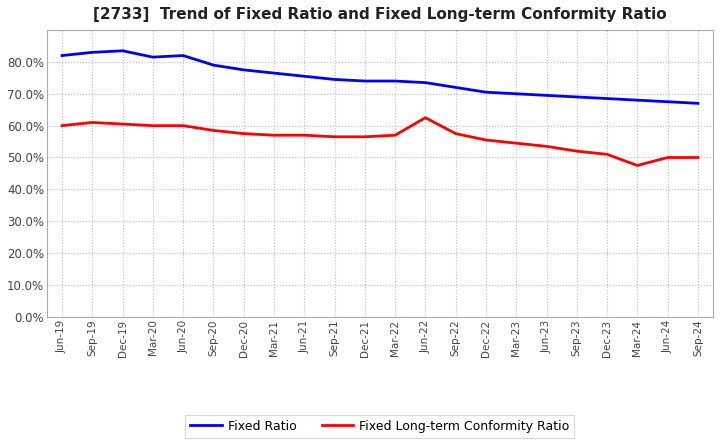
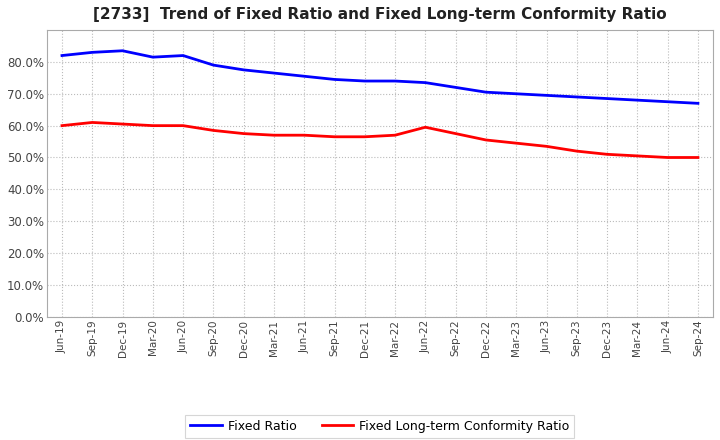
Fixed Long-term Conformity Ratio/Jun-22: 62.5% -> 59.5%
Fixed Long-term Conformity Ratio/Mar-24: 47.5% -> 50.5%
